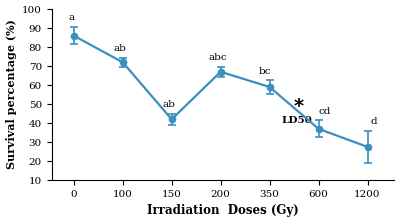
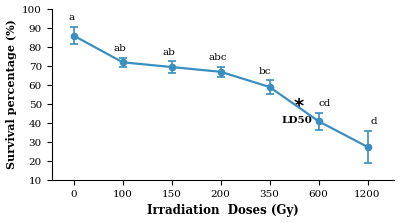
150: 42 -> 70
600: 37 -> 41
